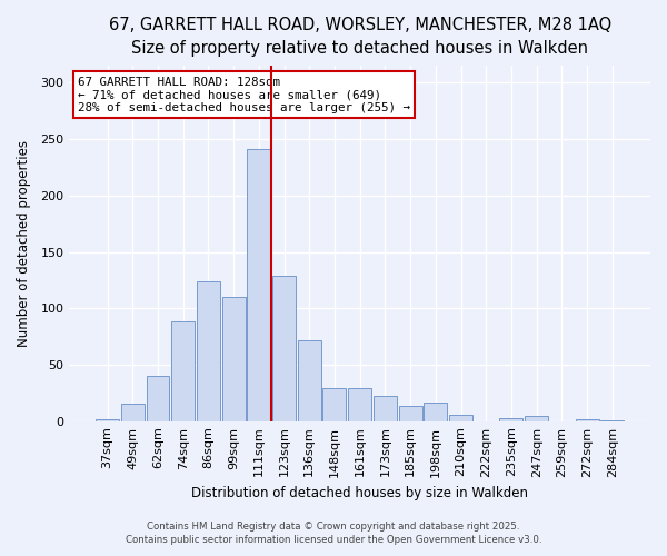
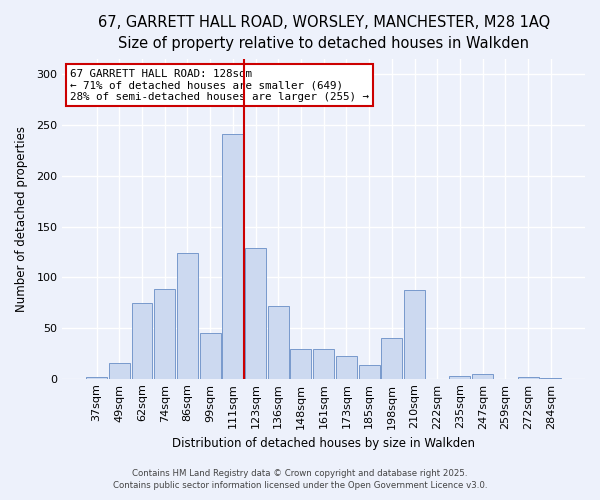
62sqm: 40 -> 75
99sqm: 110 -> 45
198sqm: 16 -> 40
210sqm: 6 -> 87
